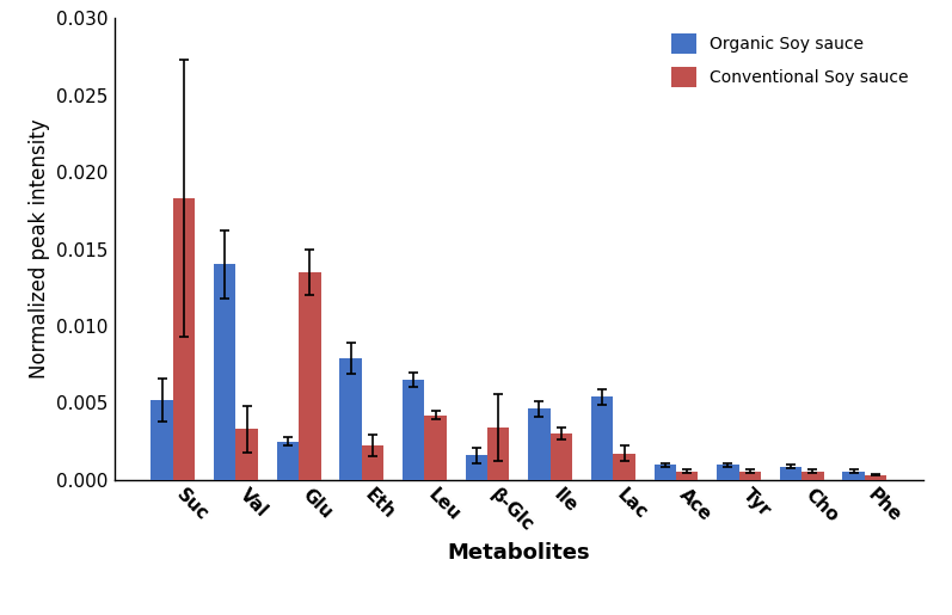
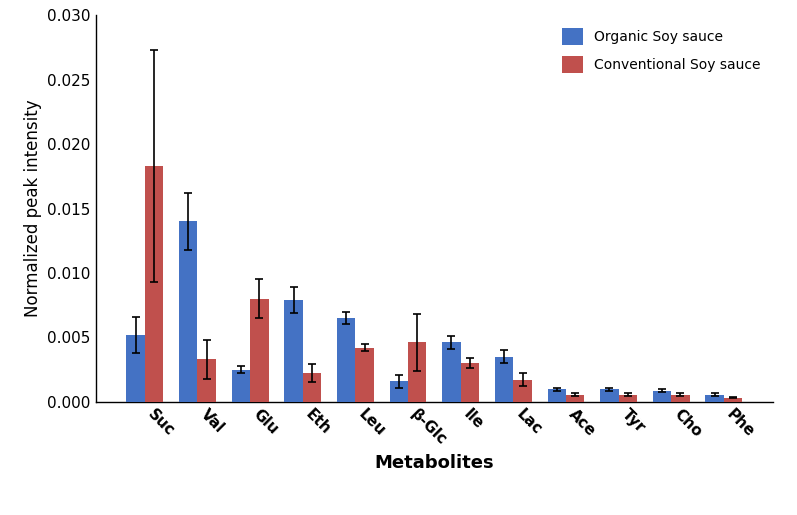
Conventional Soy sauce/Glu: 0.0135 -> 0.0080
Conventional Soy sauce/β-Glc: 0.0034 -> 0.0046
Organic Soy sauce/Lac: 0.0054 -> 0.0035
